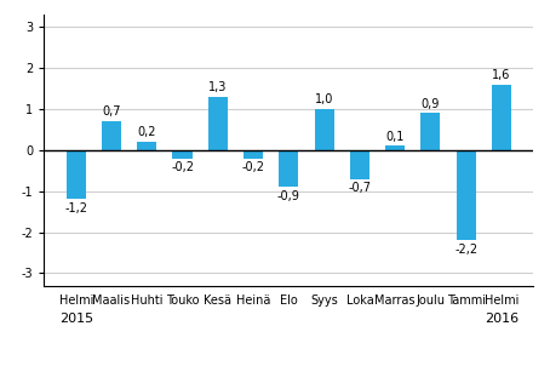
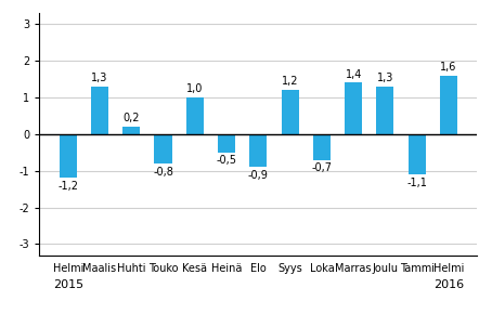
Maalis: 0,7 -> 1,3
Touko: -0,2 -> -0,8
Kesä: 1,3 -> 1,0
Heinä: -0,2 -> -0,5
Syys: 1,0 -> 1,2
Marras: 0,1 -> 1,4
Joulu: 0,9 -> 1,3
Tammi: -2,2 -> -1,1
